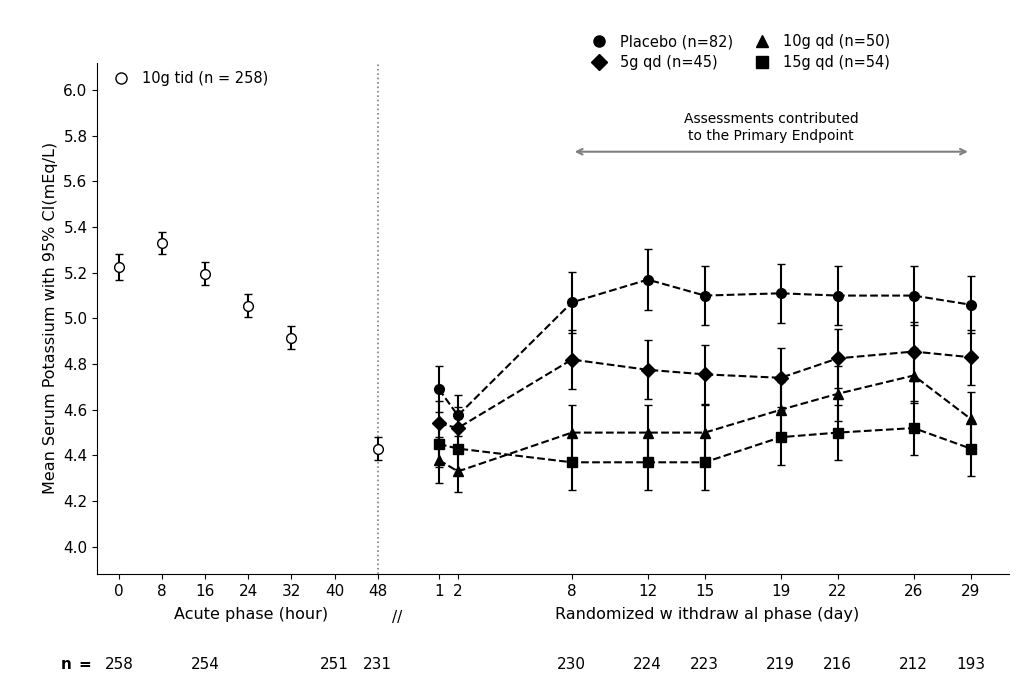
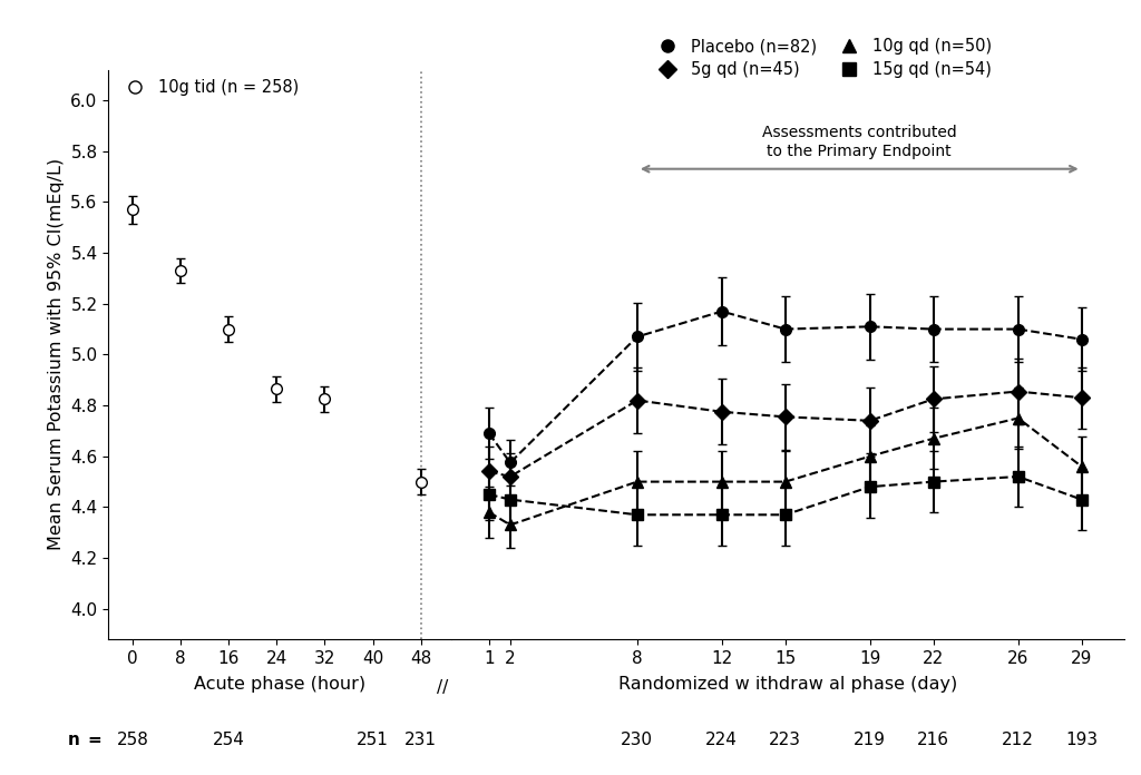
0: 5.225 -> 5.570
16: 5.195 -> 5.100
24: 5.055 -> 4.865
32: 4.915 -> 4.825
48: 4.430 -> 4.500
